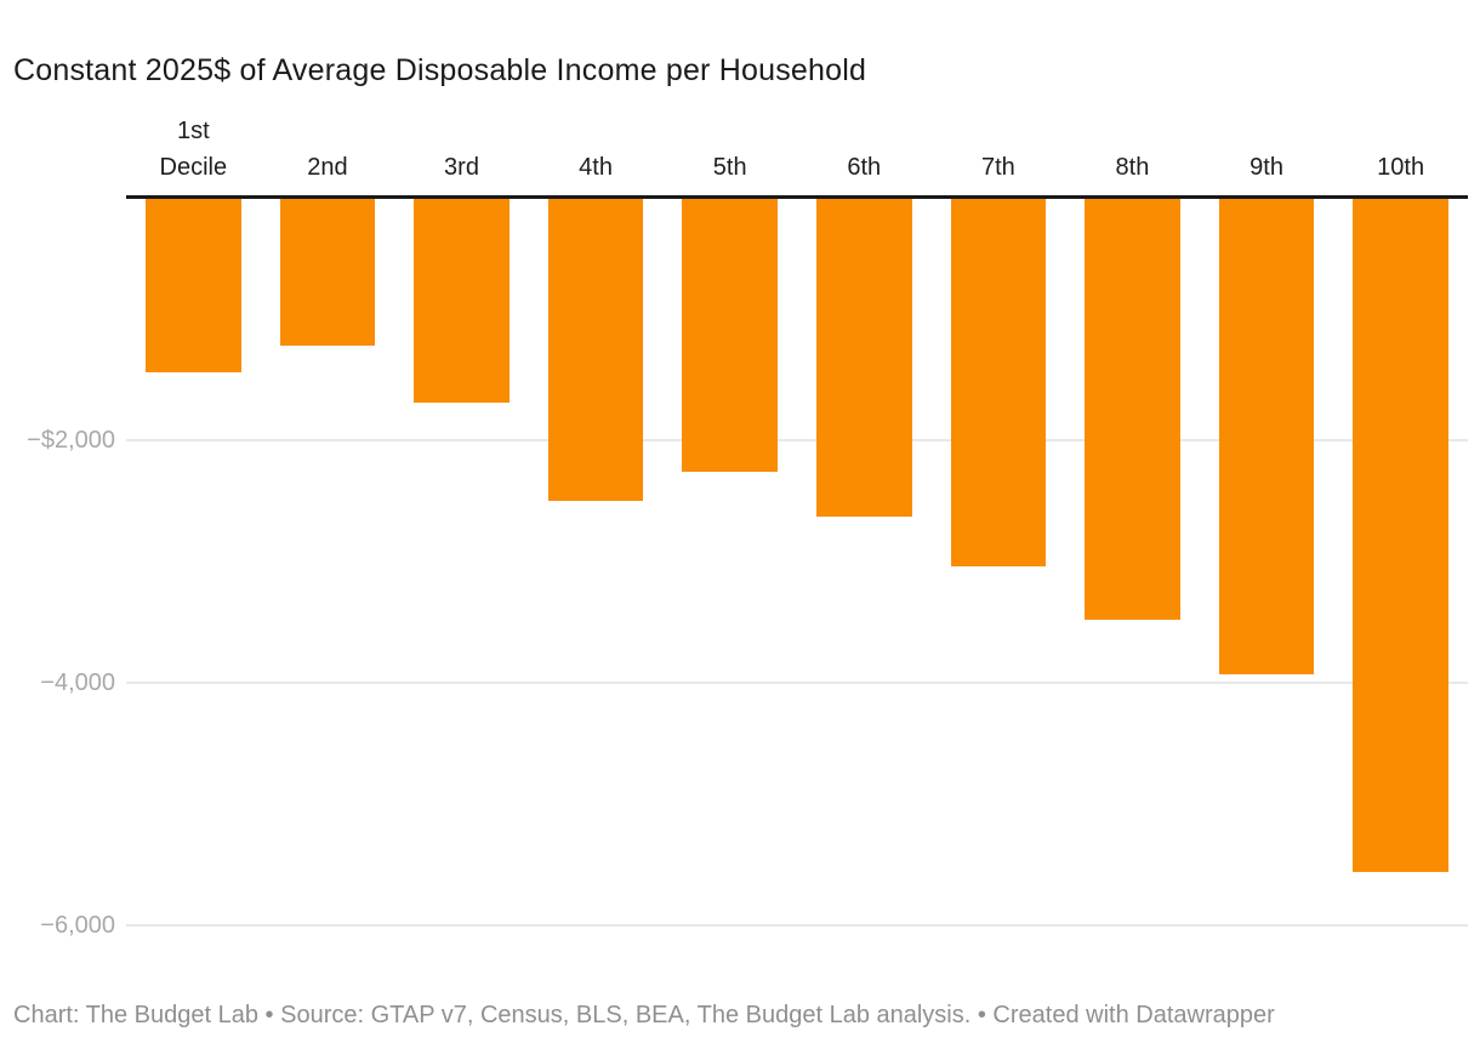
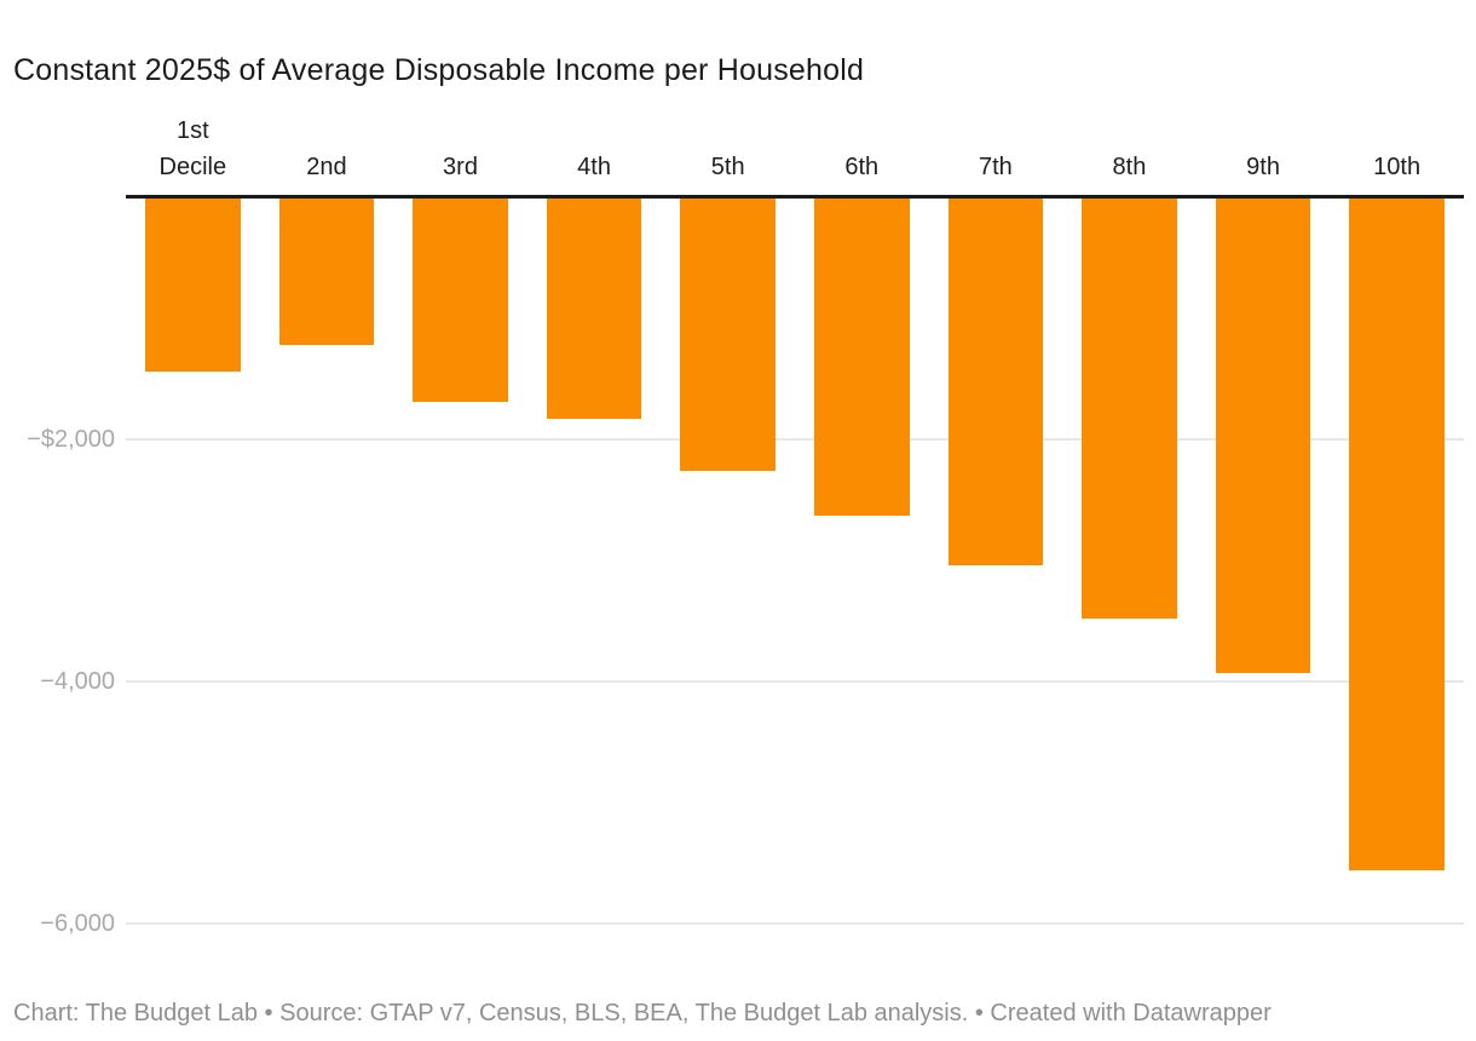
4th: -$2500 -> -$1830
